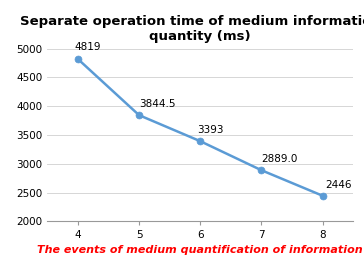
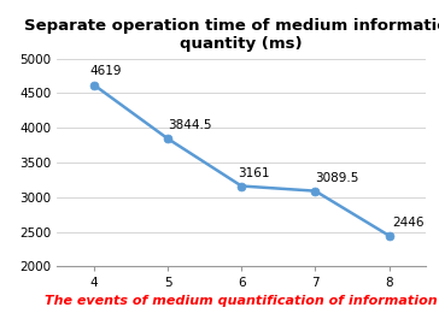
4: 4819 -> 4619
6: 3393 -> 3161
7: 2889.0 -> 3089.5
